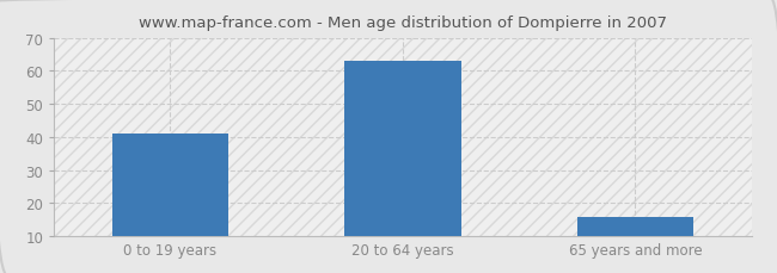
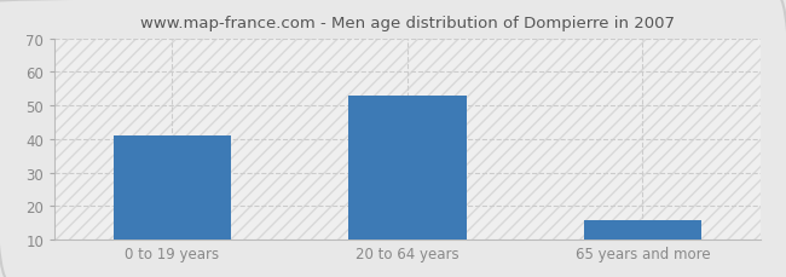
20 to 64 years: 63 -> 53
